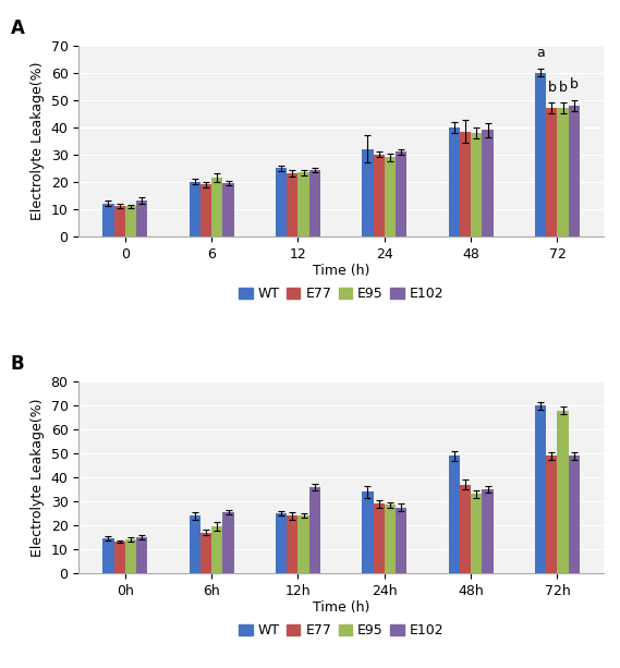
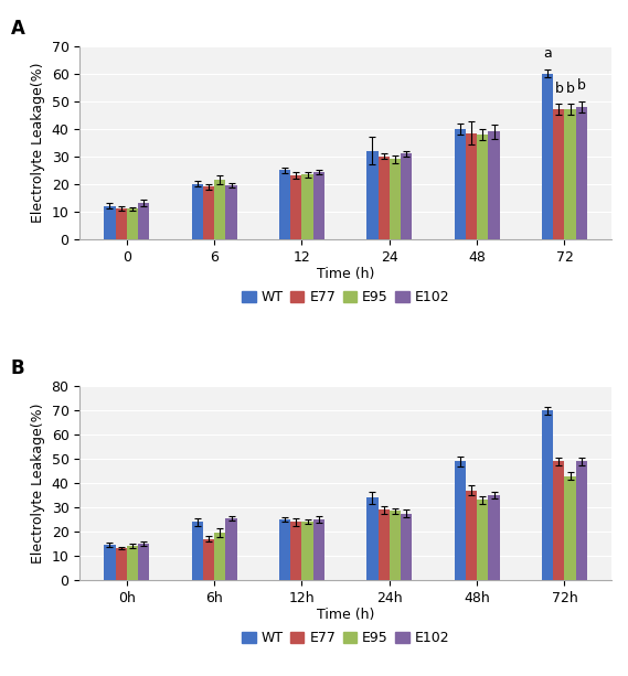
E102/12h: 36.0 -> 25.0
E95/72h: 68.0 -> 43.0
